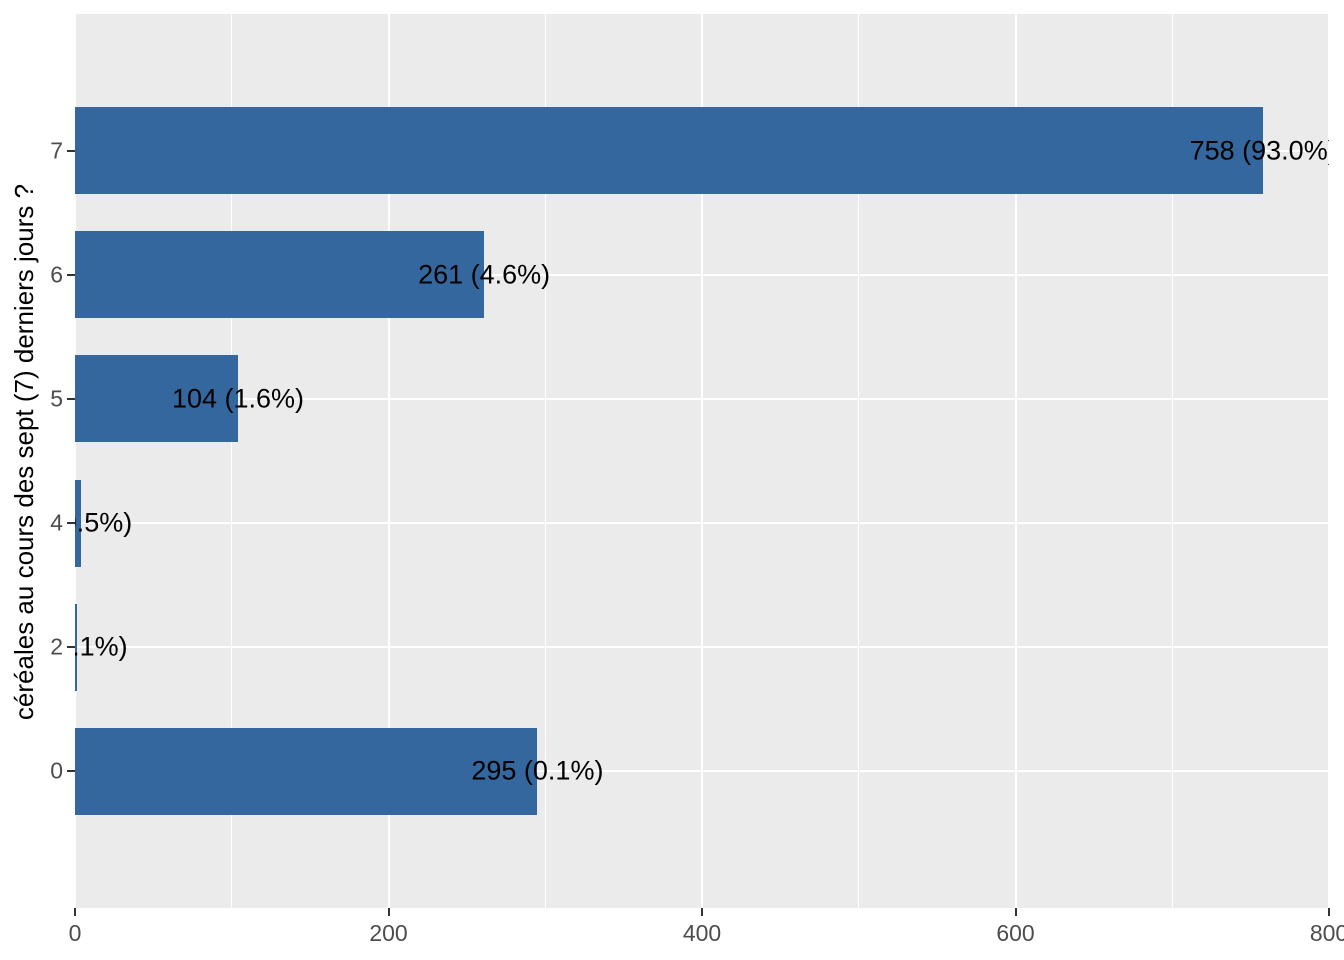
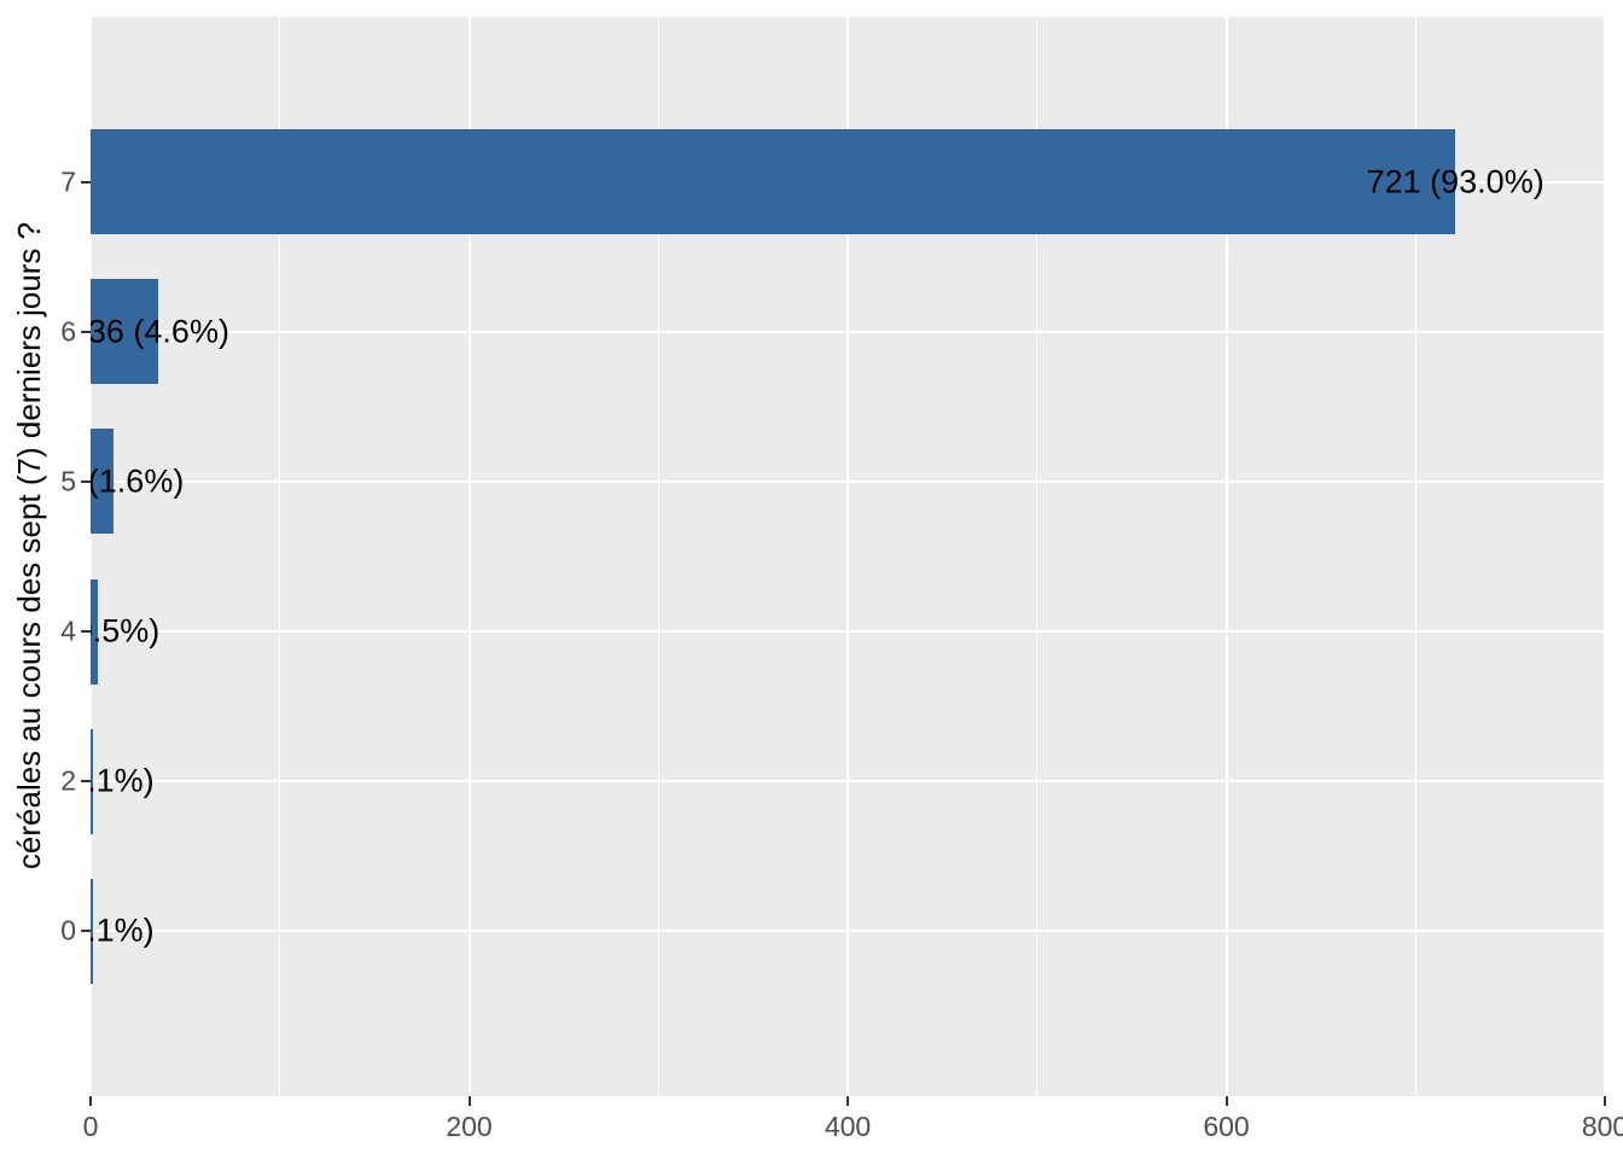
7: 758 -> 721
6: 261 -> 36
5: 104 -> 12
0: 295 -> 1
